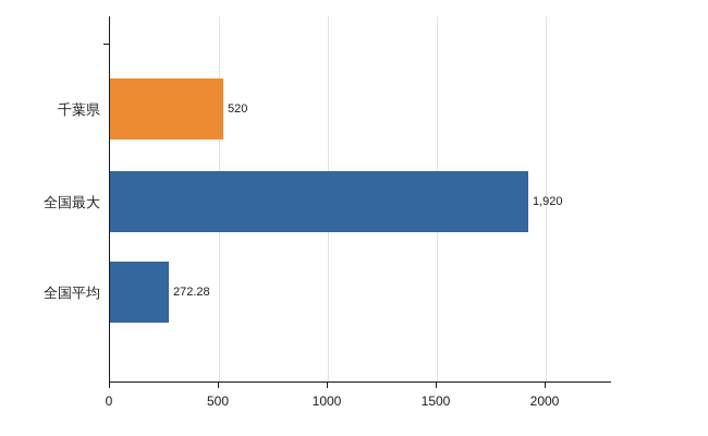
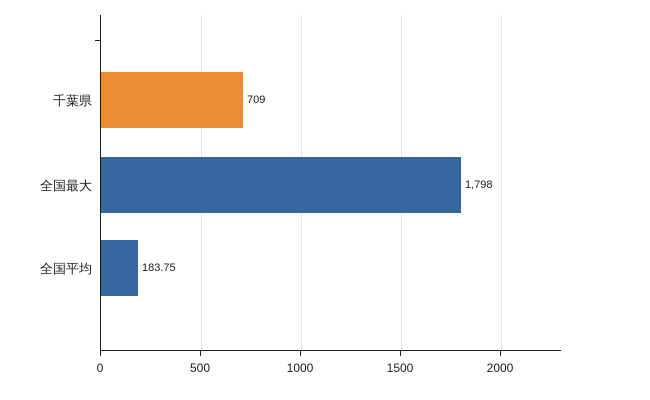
千葉県: 520 -> 709
全国最大: 1,920 -> 1,798
全国平均: 272.28 -> 183.75
